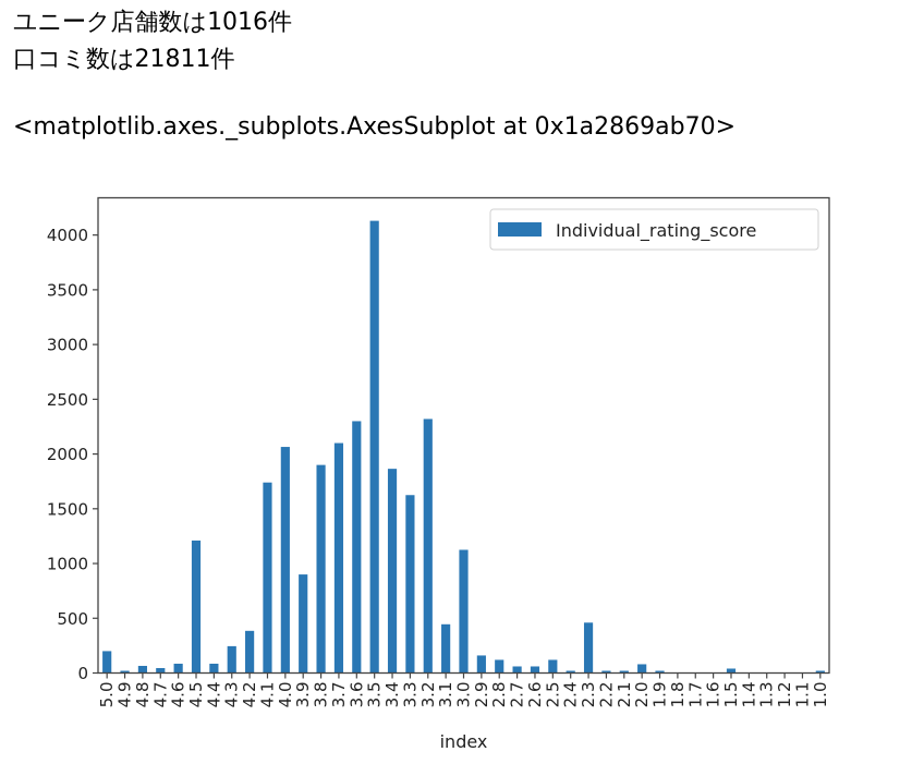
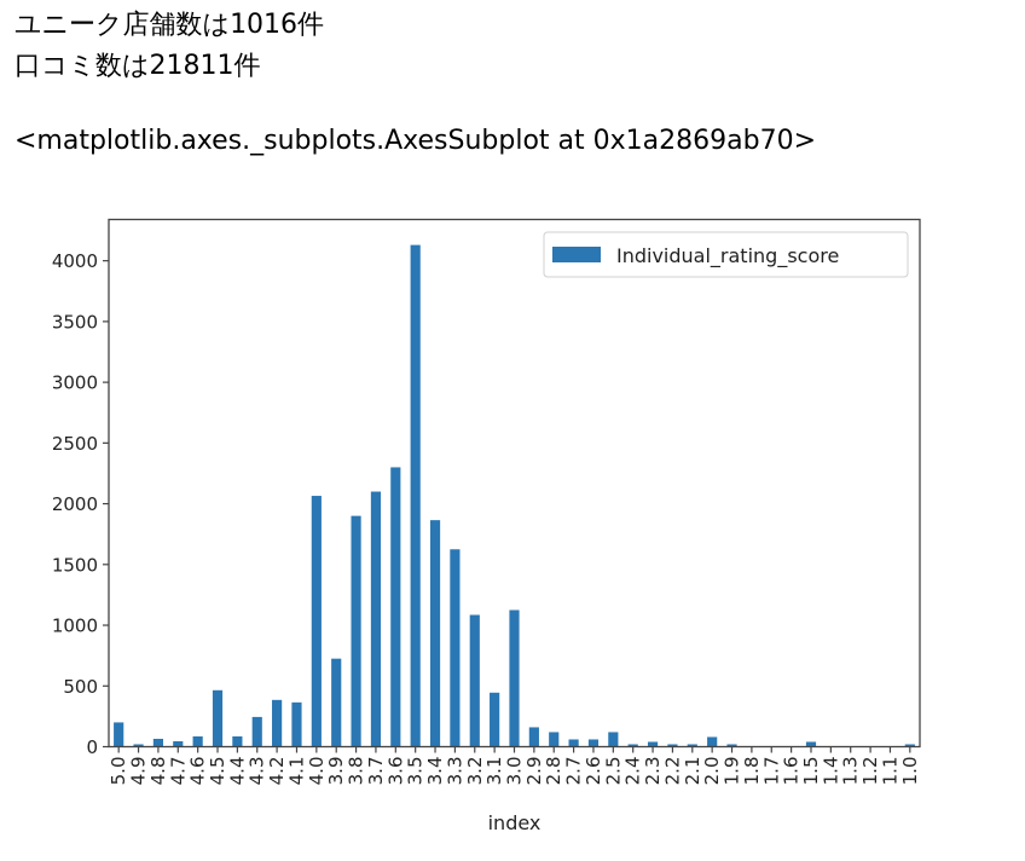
4.5: 1210 -> 460
4.1: 1740 -> 360
3.9: 900 -> 720
3.2: 2320 -> 1080
2.3: 460 -> 40
